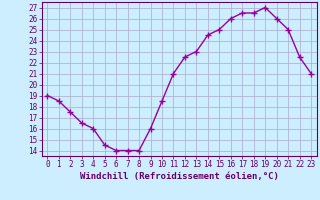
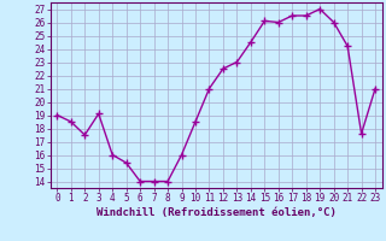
3: 16.5 -> 19.1
5: 14.5 -> 15.4
15: 25.0 -> 26.1
21: 25.0 -> 24.2
22: 22.5 -> 17.6
